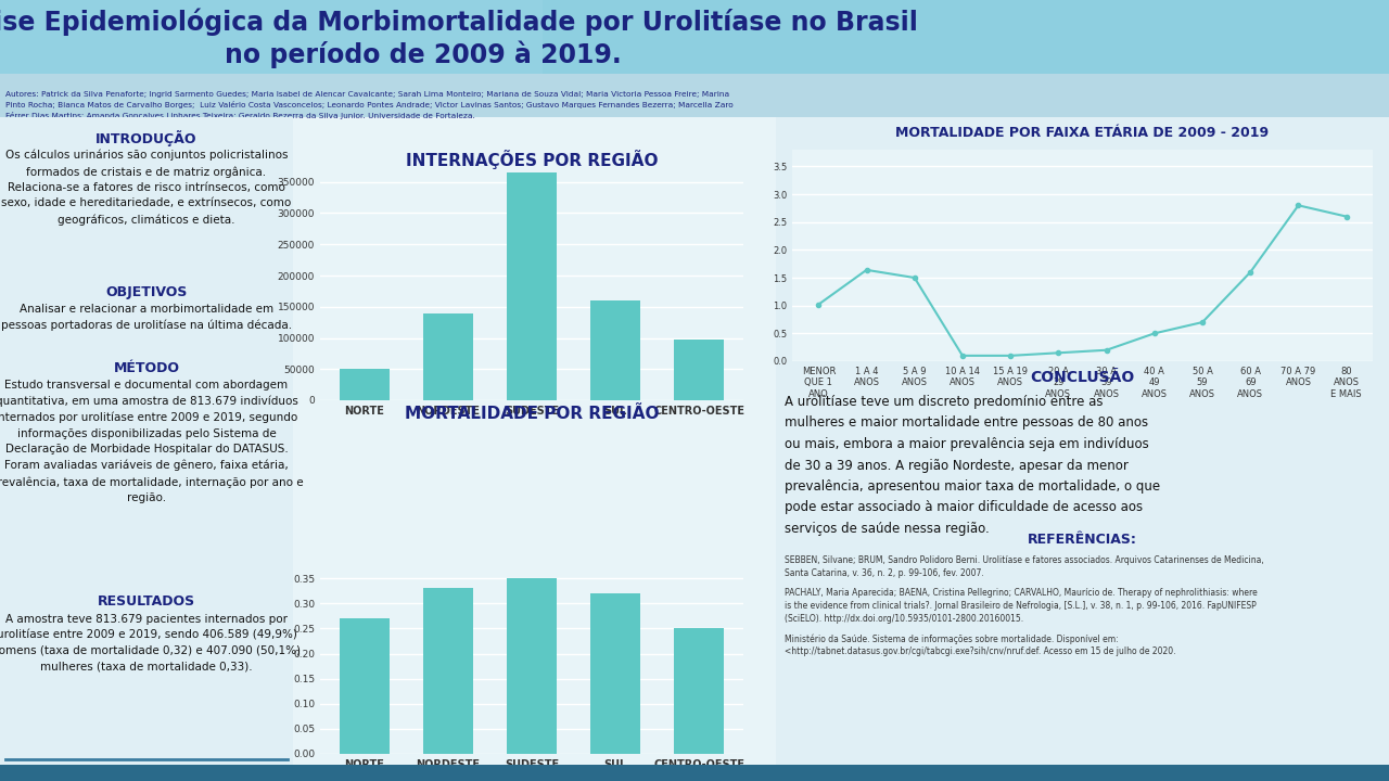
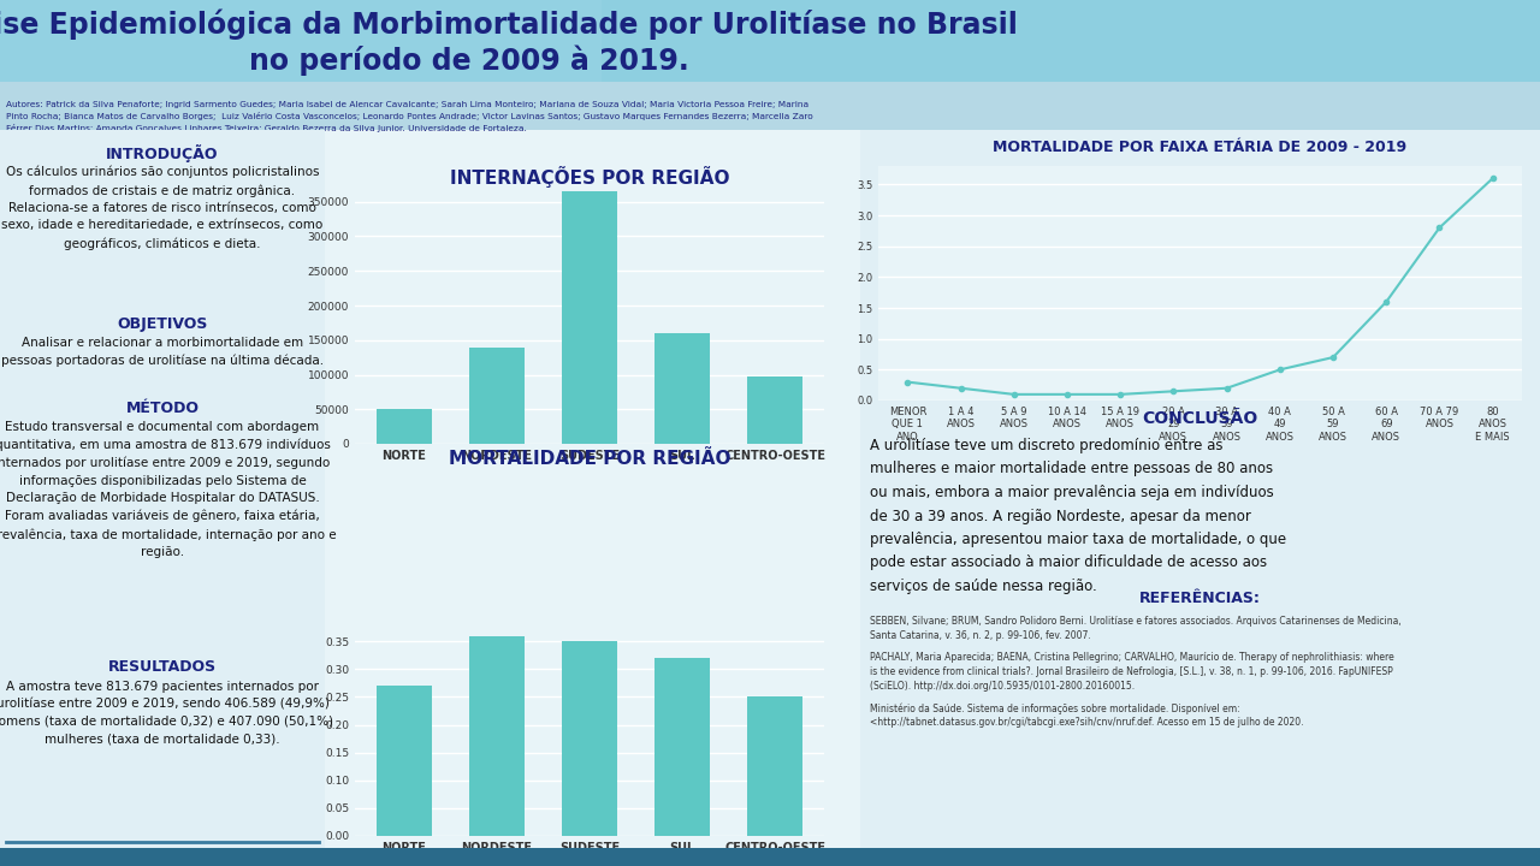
MENOR QUE 1 ANO: 1.02 -> 0.30
1 A 4 ANOS: 1.64 -> 0.20
5 A 9 ANOS: 1.50 -> 0.10
80 ANOS E MAIS: 2.60 -> 3.60
NORDESTE: 0.33 -> 0.36
